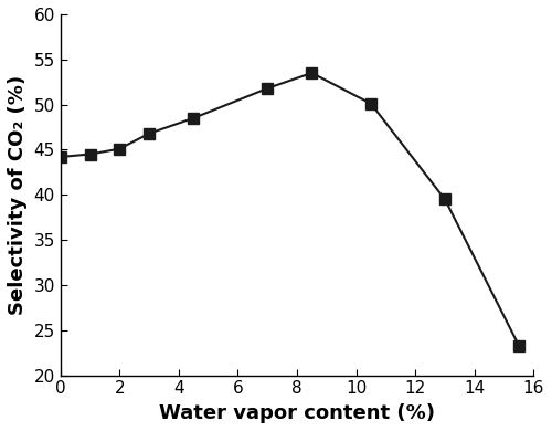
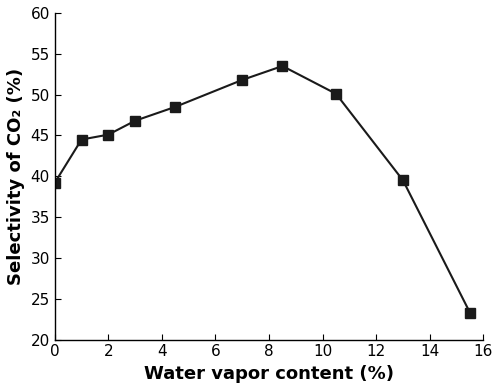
0: 44.2 -> 39.2
